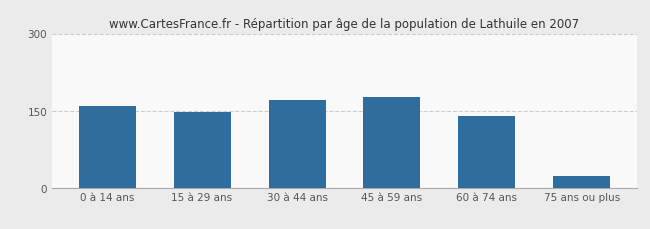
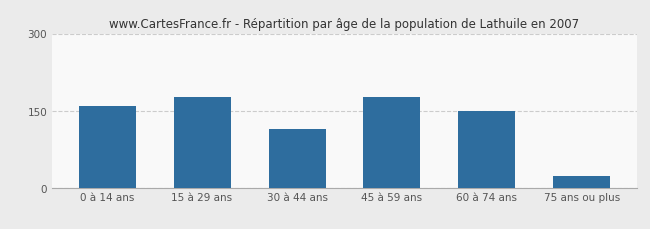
15 à 29 ans: 147 -> 176
30 à 44 ans: 170 -> 114
60 à 74 ans: 139 -> 150
